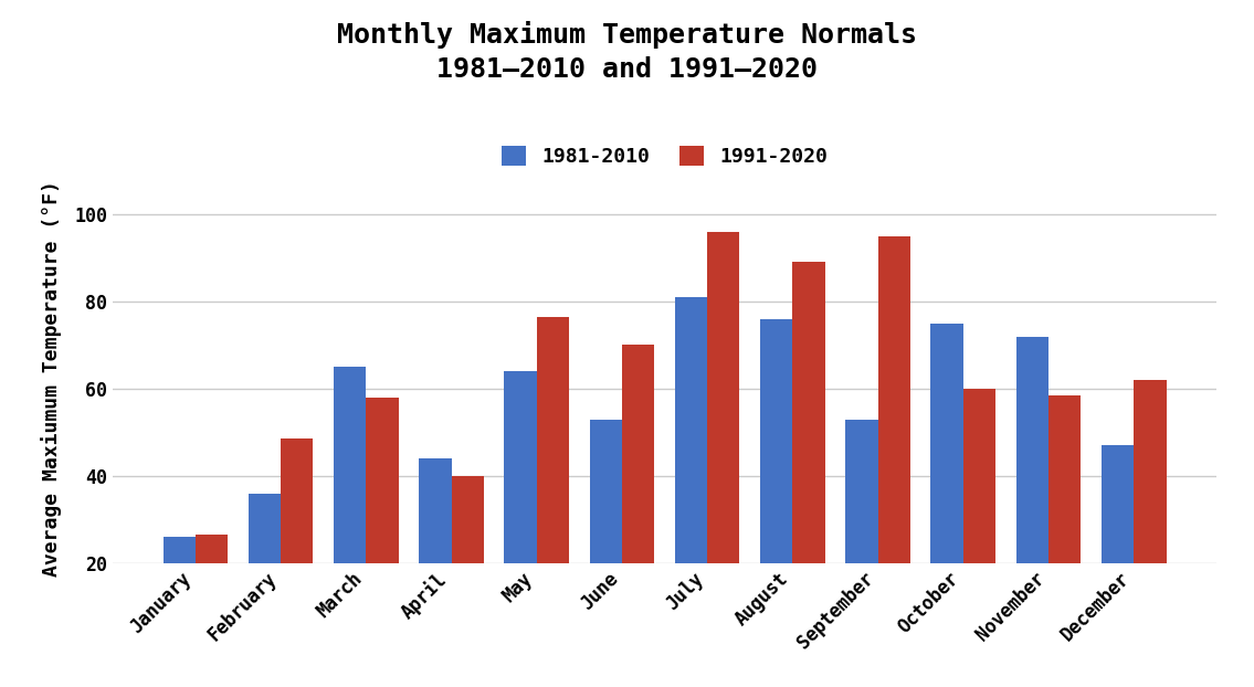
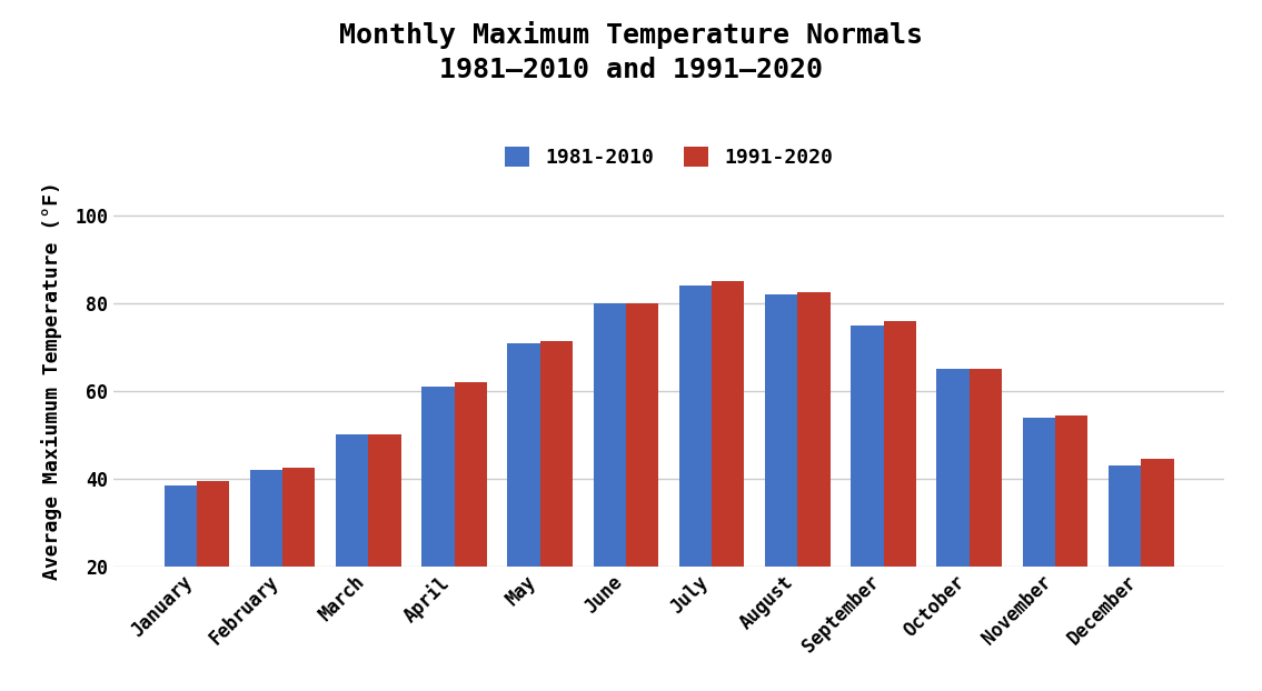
1981-2010/January: 26.0 -> 38.5
1991-2020/January: 26.5 -> 39.5
1981-2010/February: 36.0 -> 42.0
1991-2020/February: 48.5 -> 42.5
1981-2010/March: 65.0 -> 50.0
1991-2020/March: 58.0 -> 50.0
1981-2010/April: 44.0 -> 61.0
1991-2020/April: 40.0 -> 62.0
1981-2010/May: 64.0 -> 71.0
1991-2020/May: 76.5 -> 71.5
1981-2010/June: 53.0 -> 80.0
1991-2020/June: 70.0 -> 80.0
1981-2010/July: 81.0 -> 84.0
1991-2020/July: 96.0 -> 85.0
1981-2010/August: 76.0 -> 82.0
1991-2020/August: 89.0 -> 82.5
1981-2010/September: 53.0 -> 75.0
1991-2020/September: 95.0 -> 76.0
1981-2010/October: 75.0 -> 65.0
1991-2020/October: 60.0 -> 65.0
1981-2010/November: 72.0 -> 54.0
1991-2020/November: 58.5 -> 54.5
1981-2010/December: 47.0 -> 43.0
1991-2020/December: 62.0 -> 44.5
